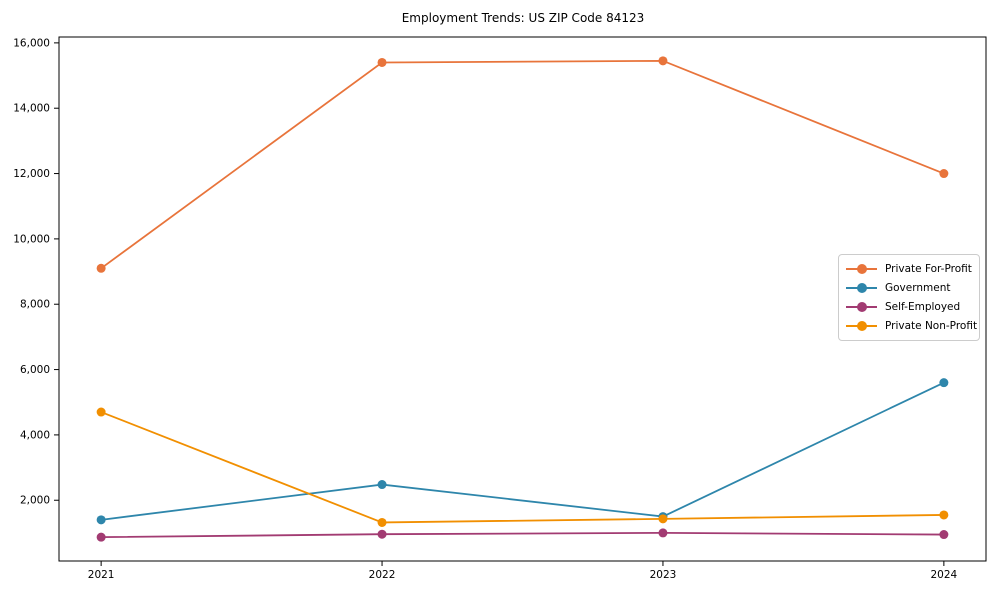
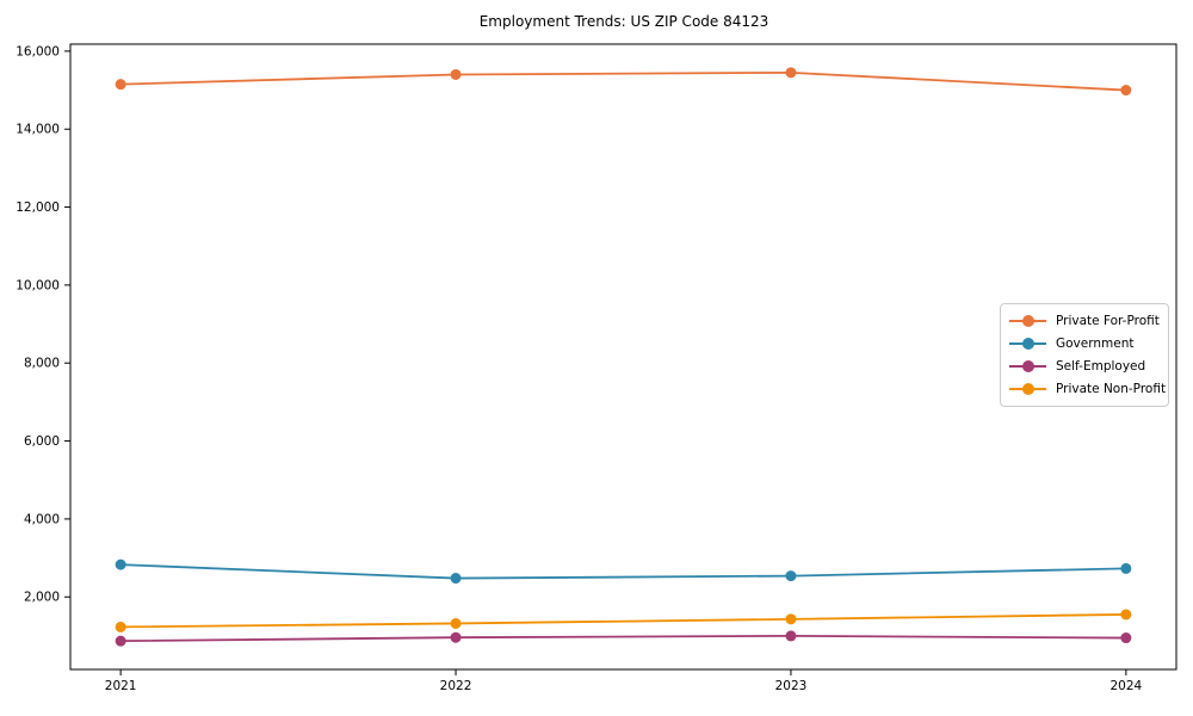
Private For-Profit/2021: 9100 -> 15200
Government/2021: 1400 -> 2800
Private Non-Profit/2021: 4700 -> 1200
Government/2023: 1500 -> 2500
Private For-Profit/2024: 12000 -> 15000
Government/2024: 5600 -> 2700
